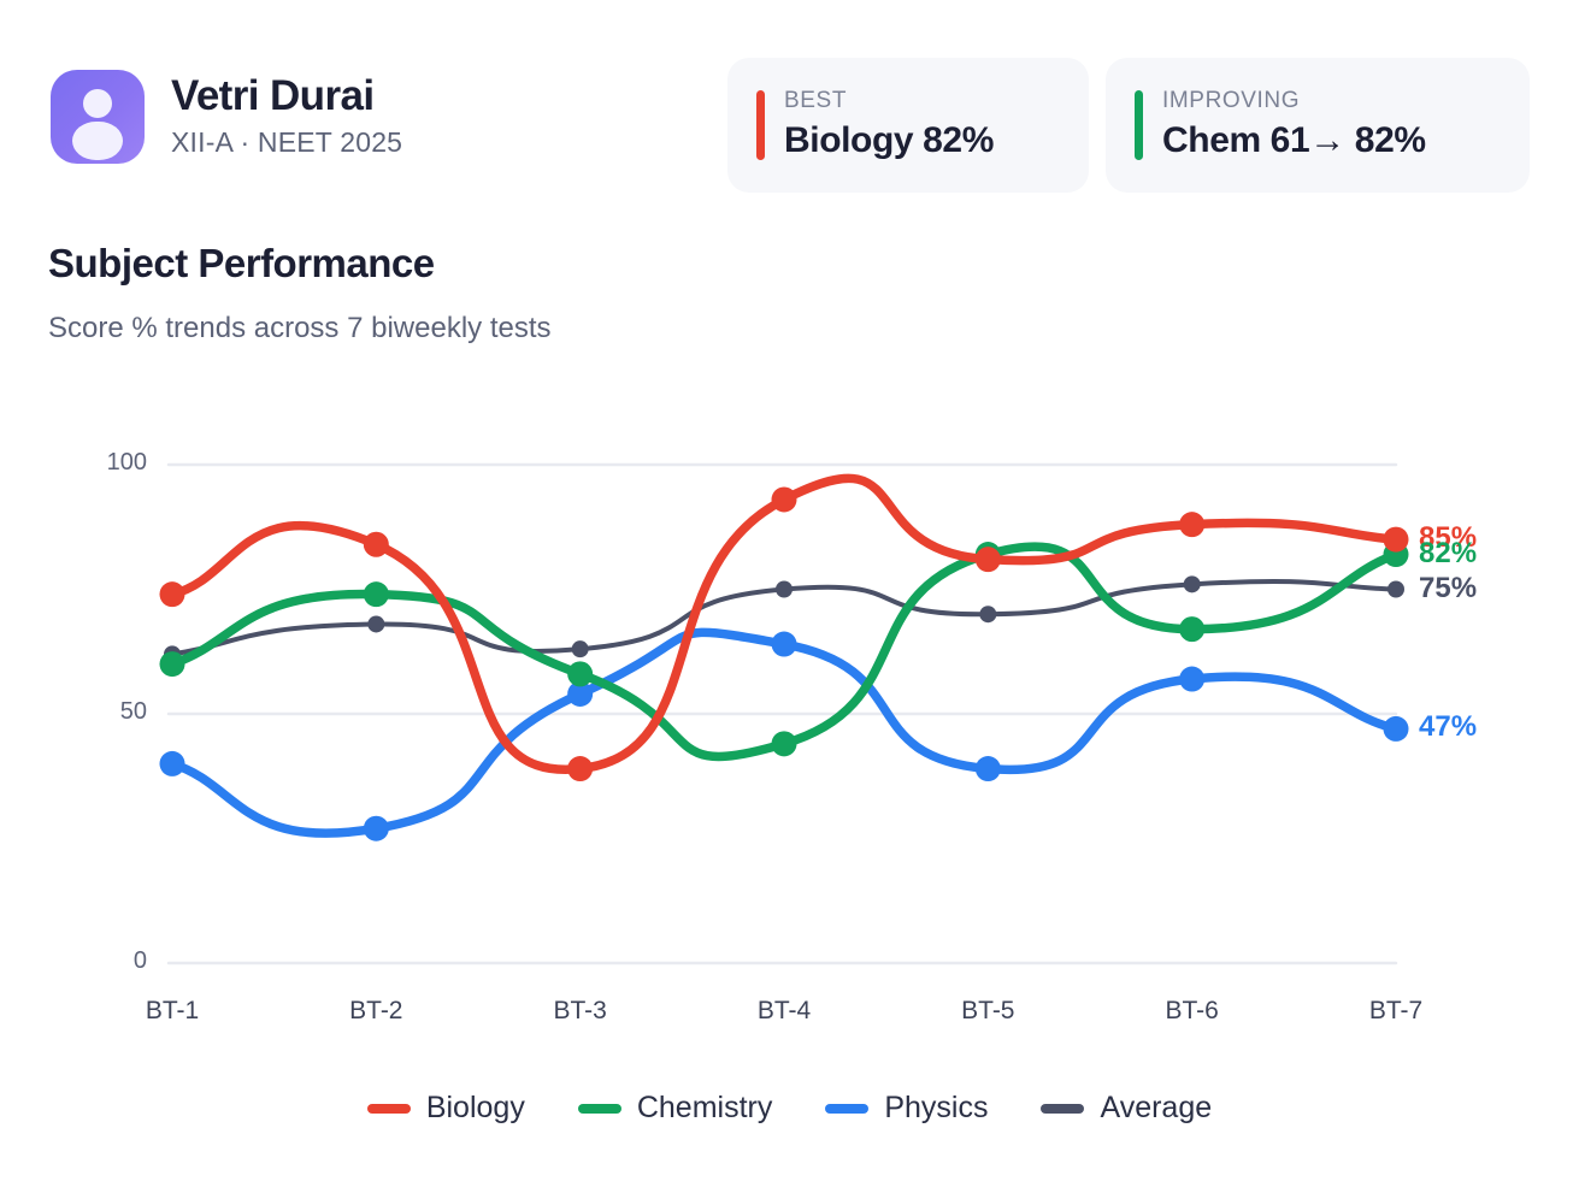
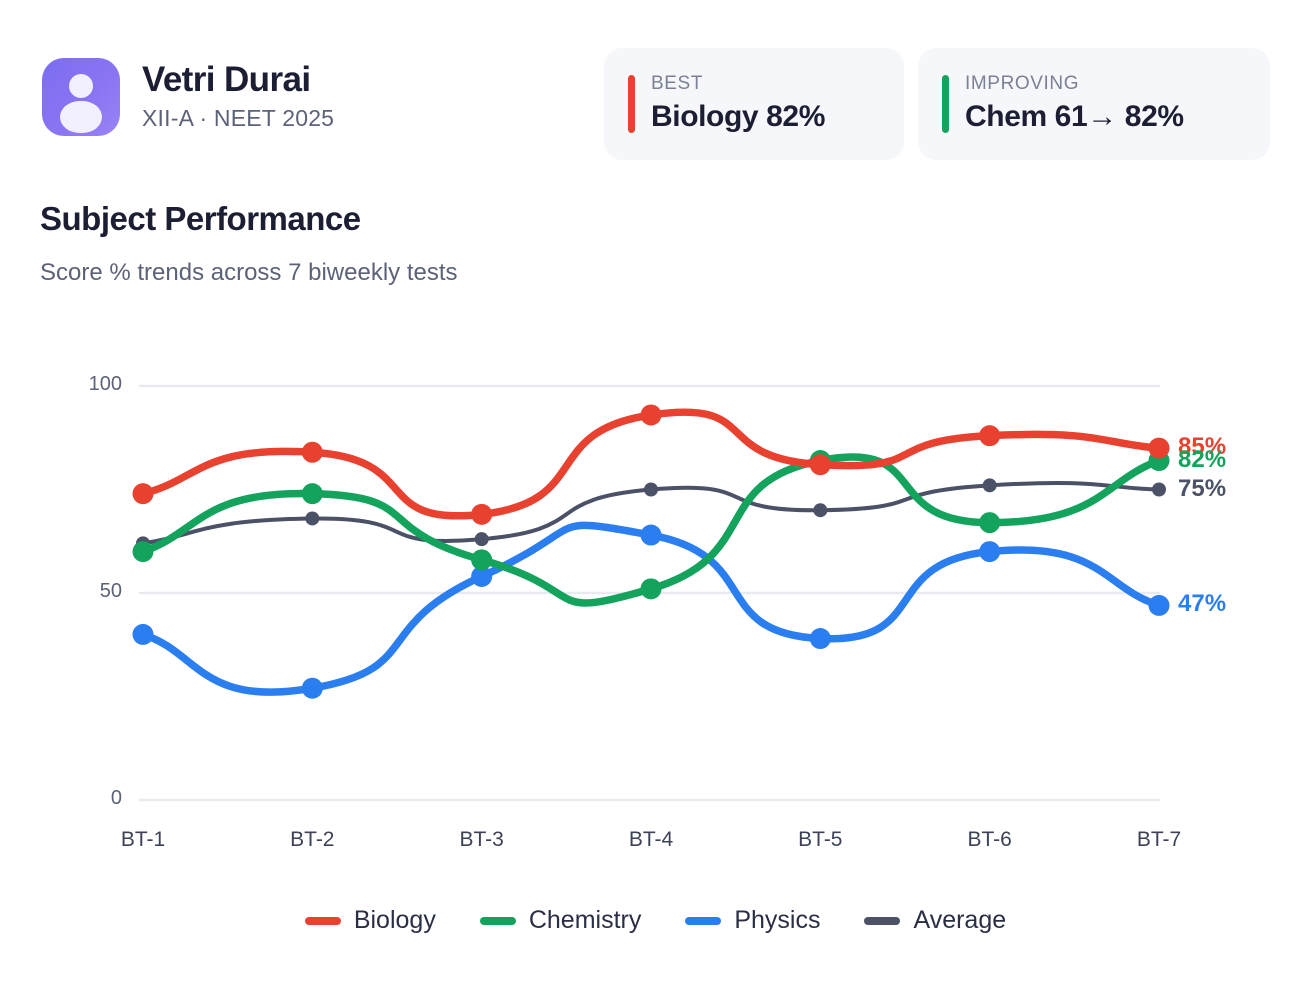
Biology/BT-3: 39 -> 69
Chemistry/BT-4: 44 -> 51
Physics/BT-6: 57 -> 60
